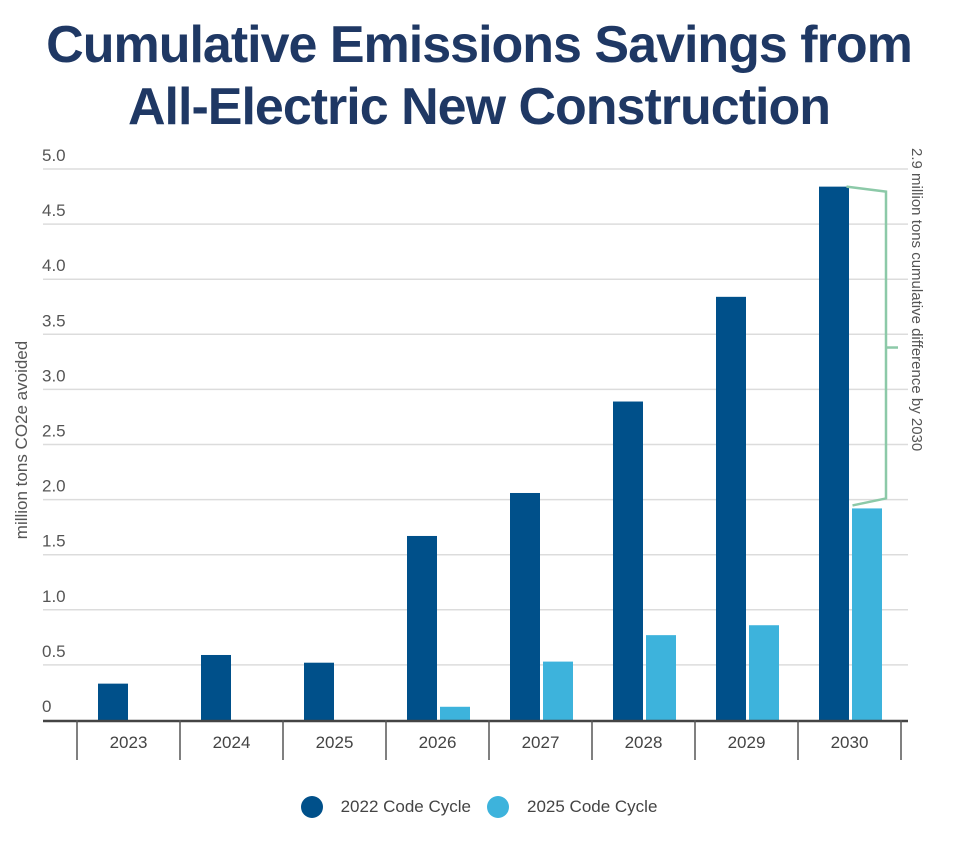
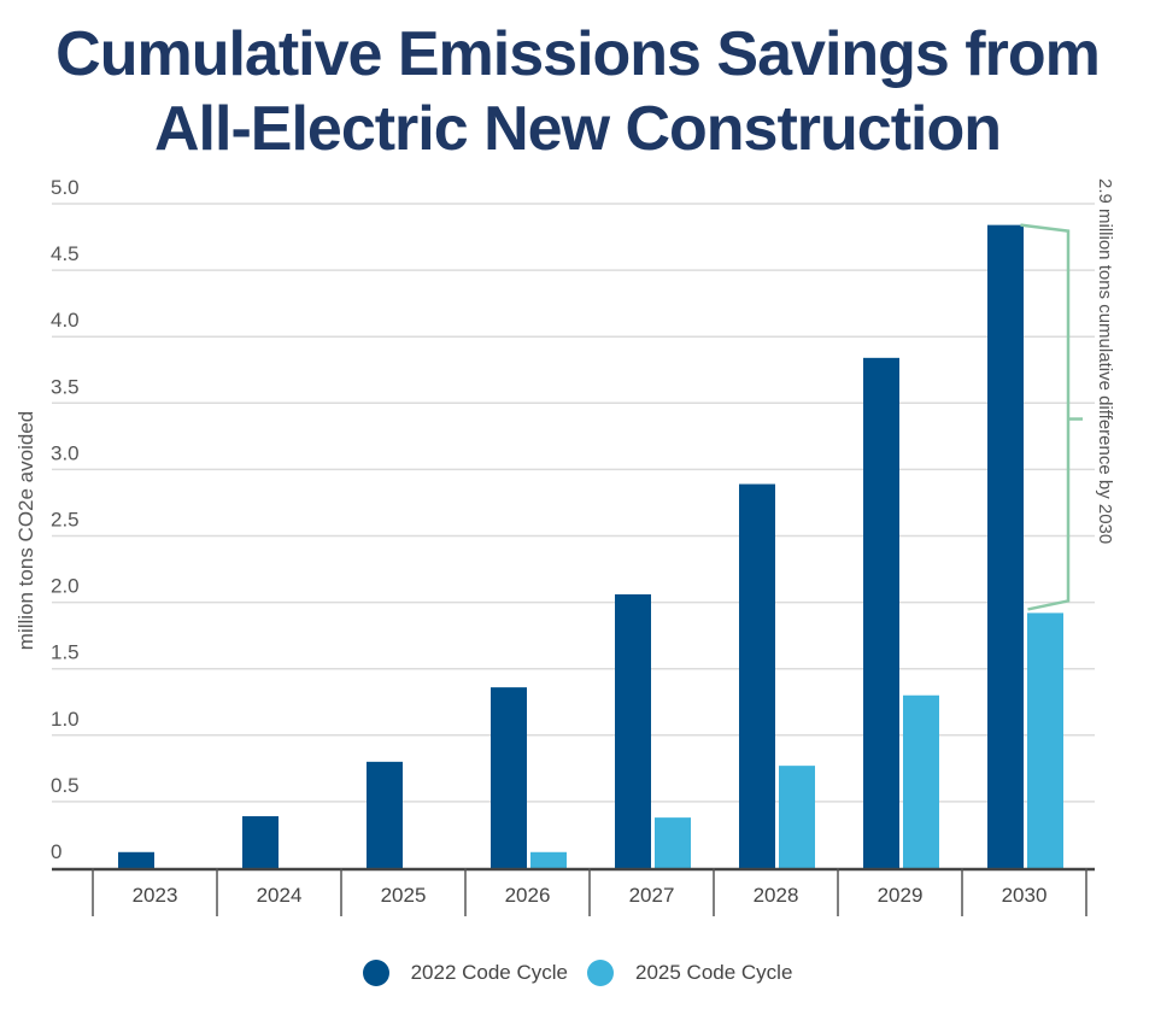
2022 Code Cycle/2023: 0.33 -> 0.12
2022 Code Cycle/2024: 0.59 -> 0.39
2022 Code Cycle/2025: 0.52 -> 0.80
2022 Code Cycle/2026: 1.67 -> 1.36
2025 Code Cycle/2027: 0.53 -> 0.38
2025 Code Cycle/2029: 0.86 -> 1.30
